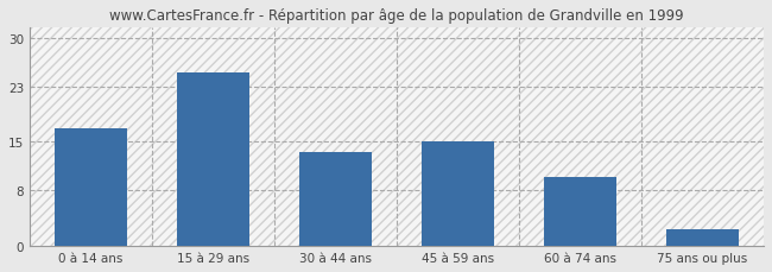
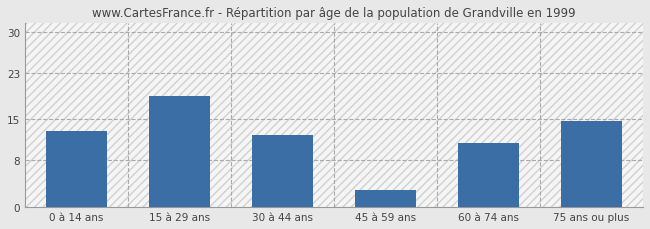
0 à 14 ans: 17.0 -> 13.0
15 à 29 ans: 25.0 -> 19.0
30 à 44 ans: 13.5 -> 12.4
45 à 59 ans: 15.0 -> 3.0
60 à 74 ans: 10.0 -> 11.0
75 ans ou plus: 2.5 -> 14.8
